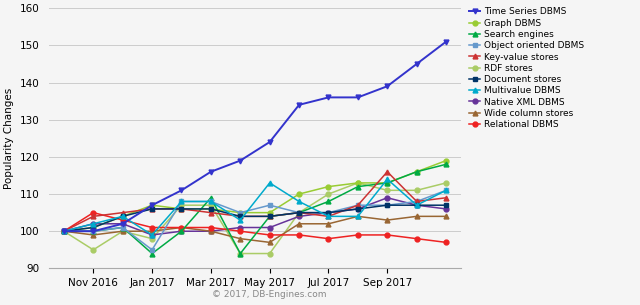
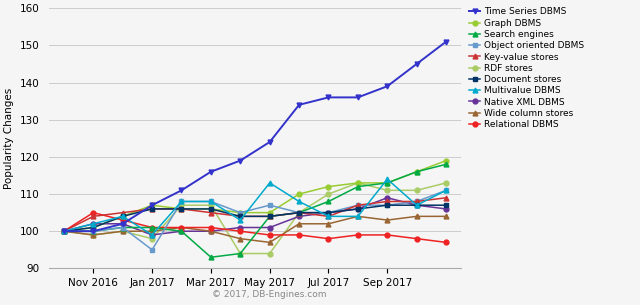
RDF stores/Nov 2016: 95 -> 99
Search engines/Jan 2017: 94 -> 101
Search engines/Mar 2017: 109 -> 93
Key-value stores/Sep 2017: 116 -> 108
